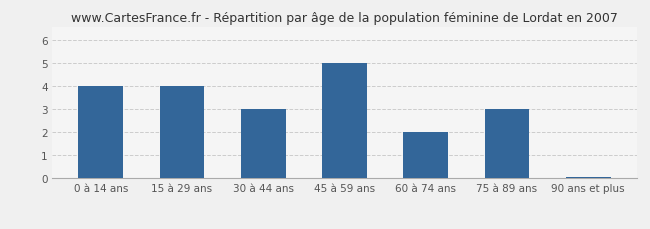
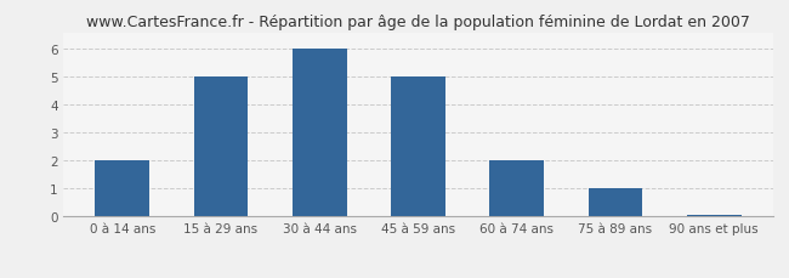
0 à 14 ans: 4.00 -> 2.00
15 à 29 ans: 4.00 -> 5.00
30 à 44 ans: 3.00 -> 6.00
75 à 89 ans: 3.00 -> 1.00
